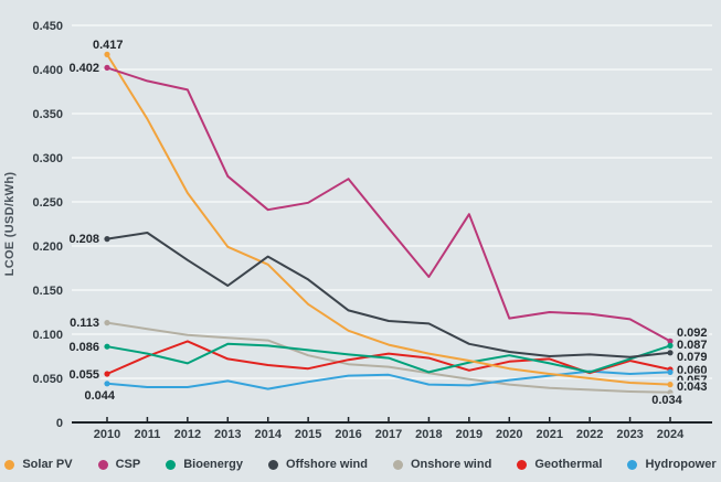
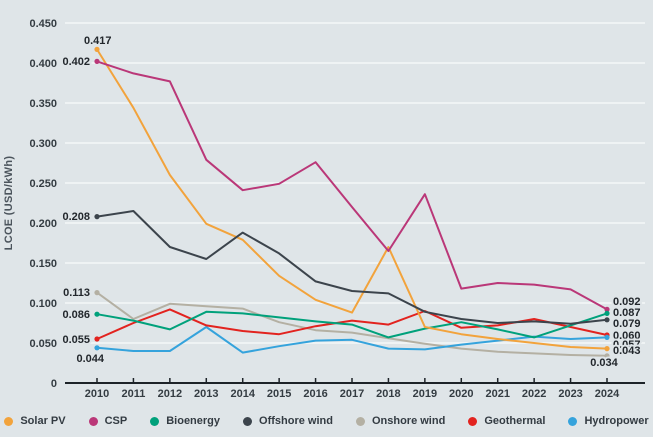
Onshore wind/2011: 0.11 -> 0.08
Offshore wind/2012: 0.18 -> 0.17
Hydropower/2013: 0.05 -> 0.07
Solar PV/2018: 0.08 -> 0.17
Geothermal/2019: 0.06 -> 0.09
Geothermal/2022: 0.06 -> 0.08
